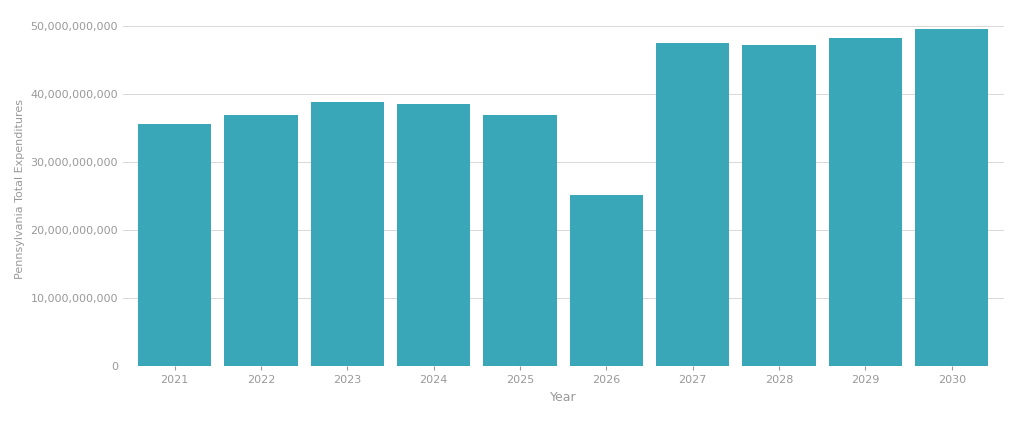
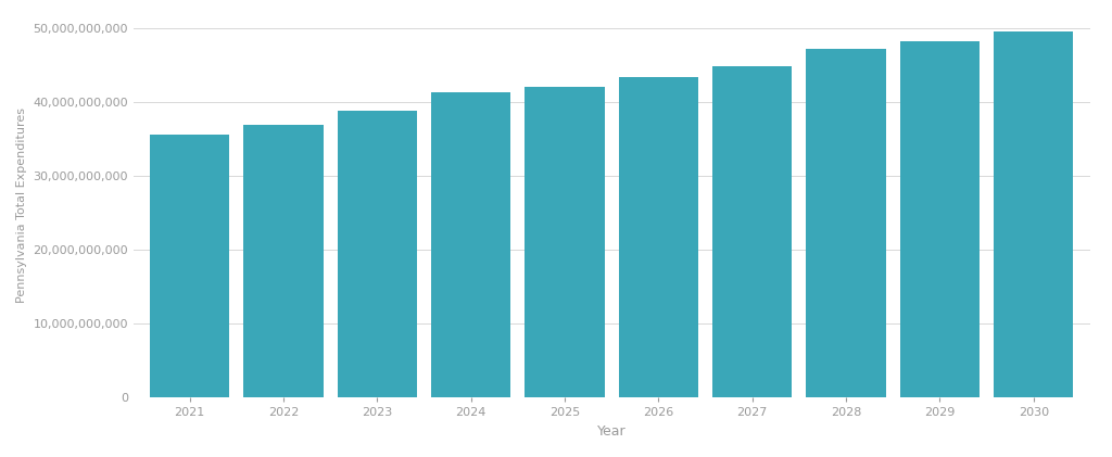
2024: 38,600,000,000 -> 41,300,000,000
2025: 37,000,000,000 -> 42,100,000,000
2026: 25,200,000,000 -> 43,400,000,000
2027: 47,600,000,000 -> 44,900,000,000
